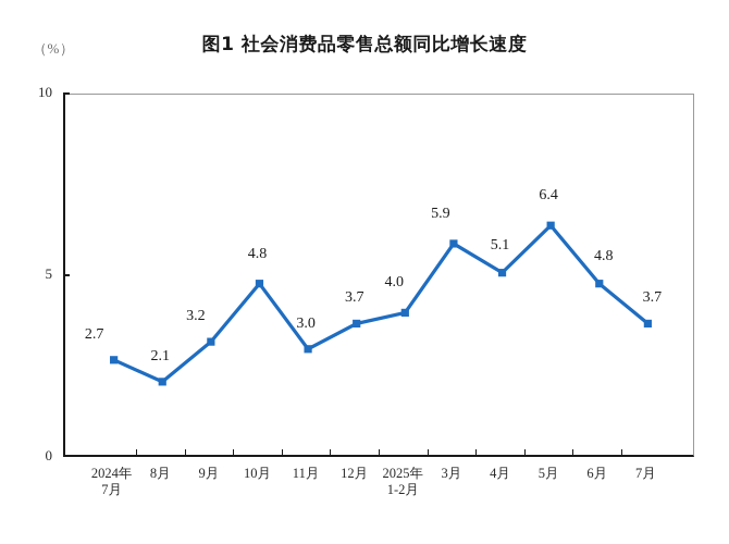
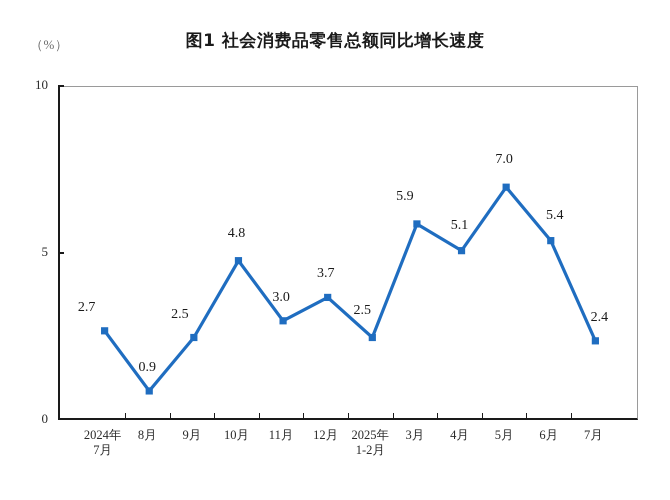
8月: 2.1 -> 0.9
9月: 3.2 -> 2.5
2025年 1-2月: 4.0 -> 2.5
5月: 6.4 -> 7.0
6月: 4.8 -> 5.4
7月: 3.7 -> 2.4
